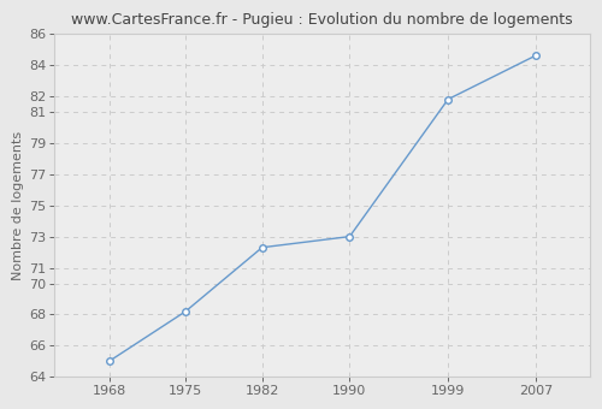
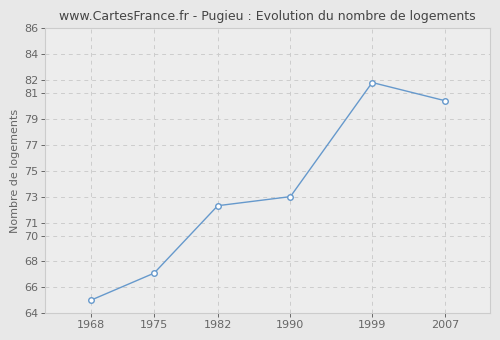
1975: 68.2 -> 67.1
2007: 84.6 -> 80.4
